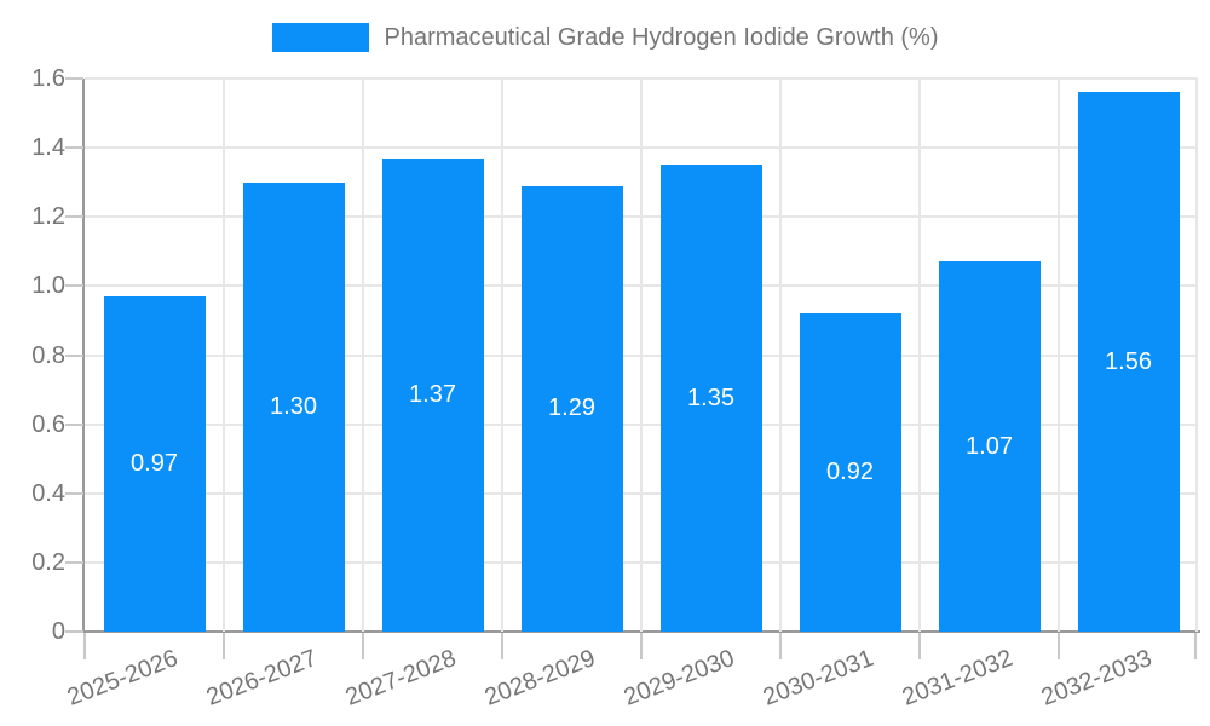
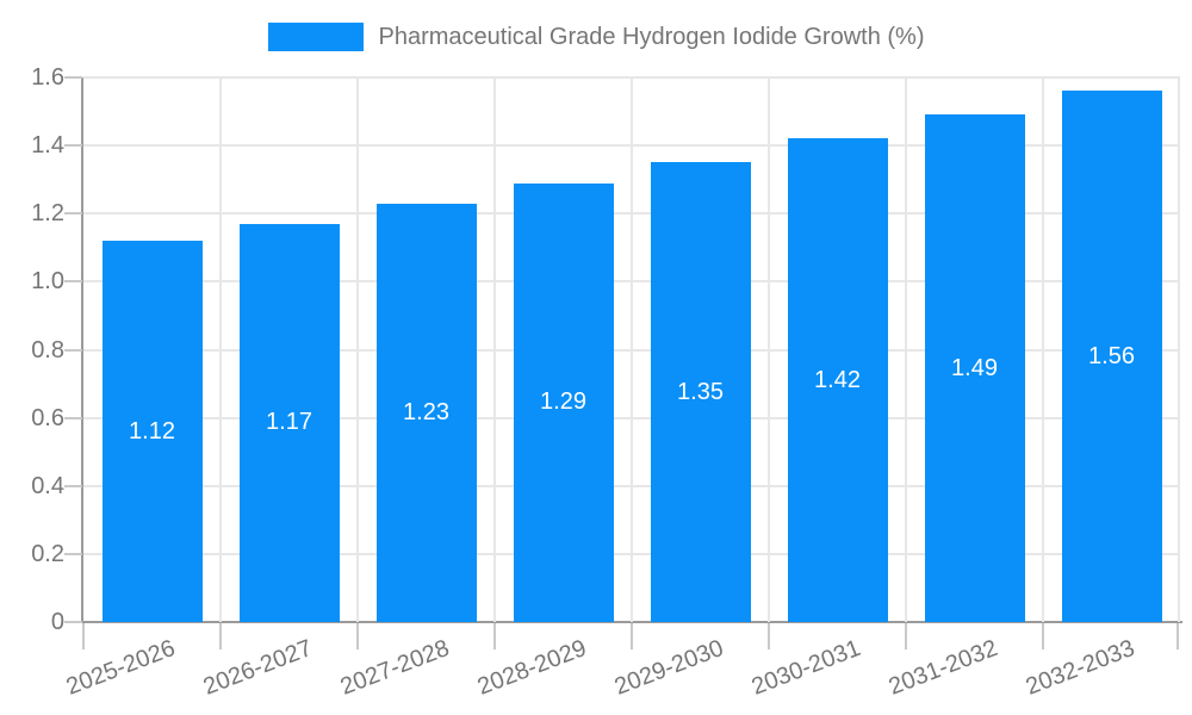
2025-2026: 0.97 -> 1.12
2026-2027: 1.30 -> 1.17
2027-2028: 1.37 -> 1.23
2030-2031: 0.92 -> 1.42
2031-2032: 1.07 -> 1.49
